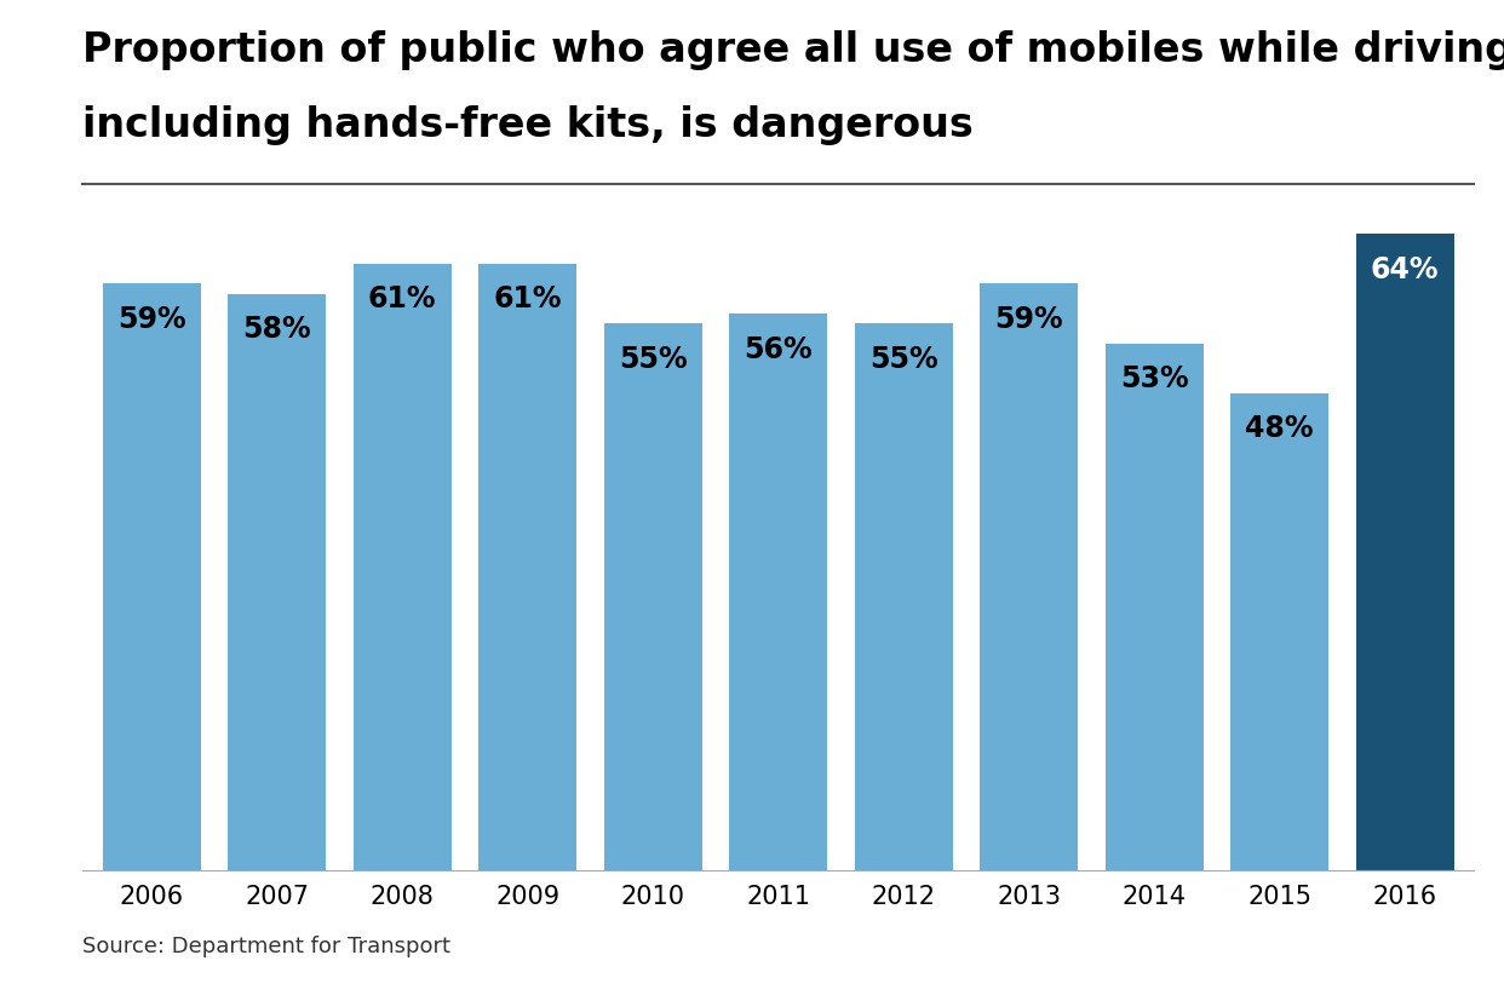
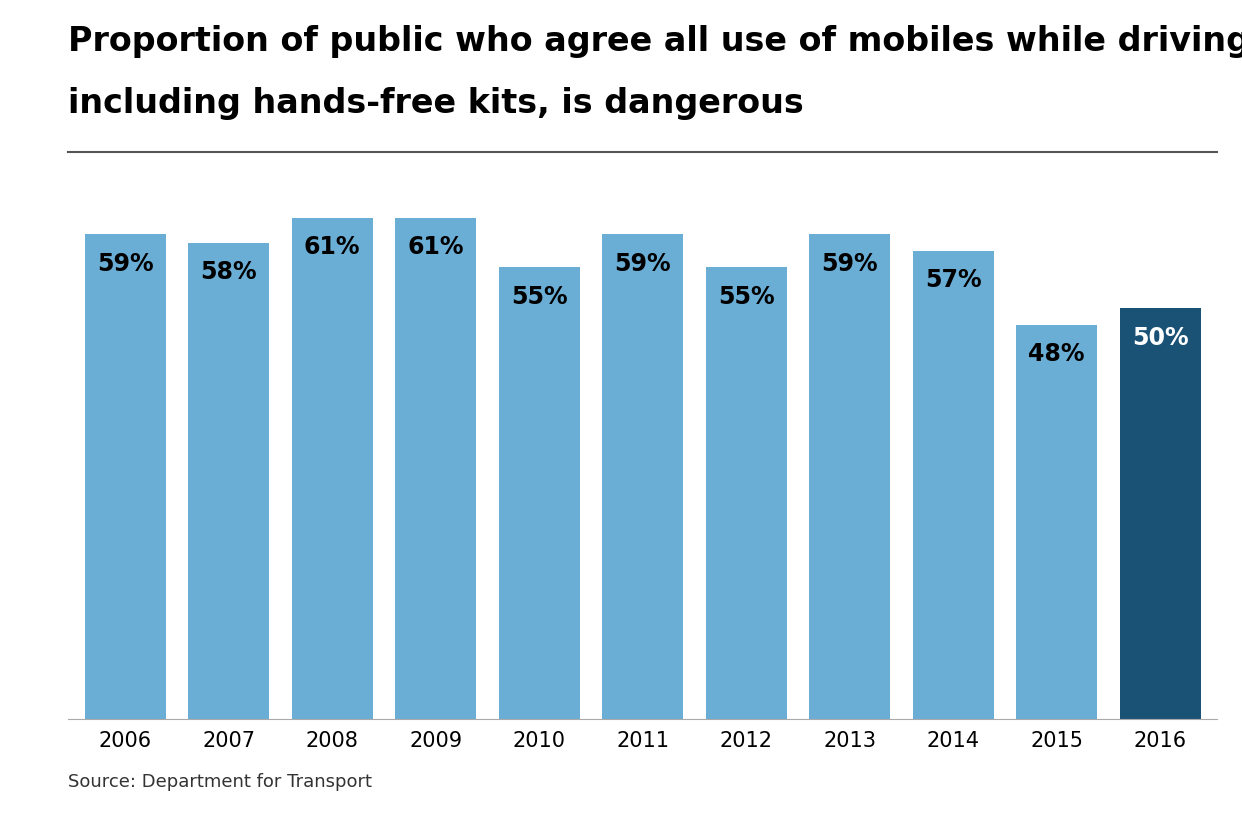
2011: 56% -> 59%
2014: 53% -> 57%
2016: 64% -> 50%
